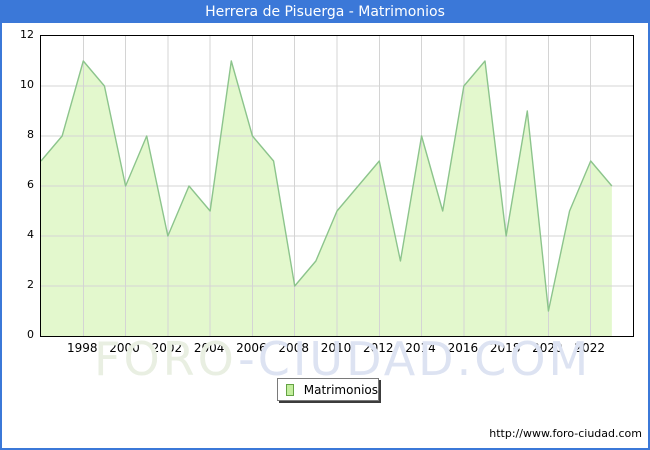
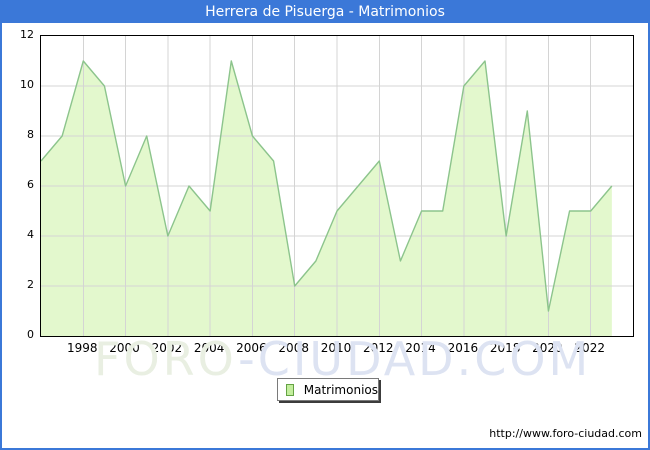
2014: 8 -> 5
2022: 7 -> 5
